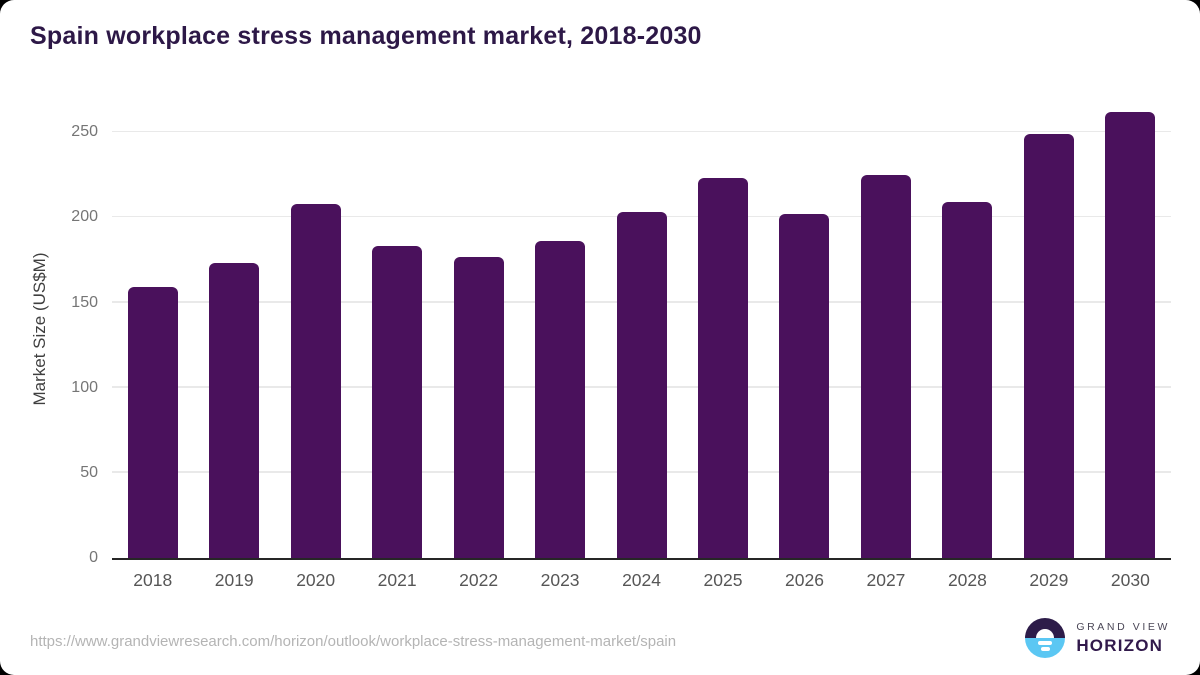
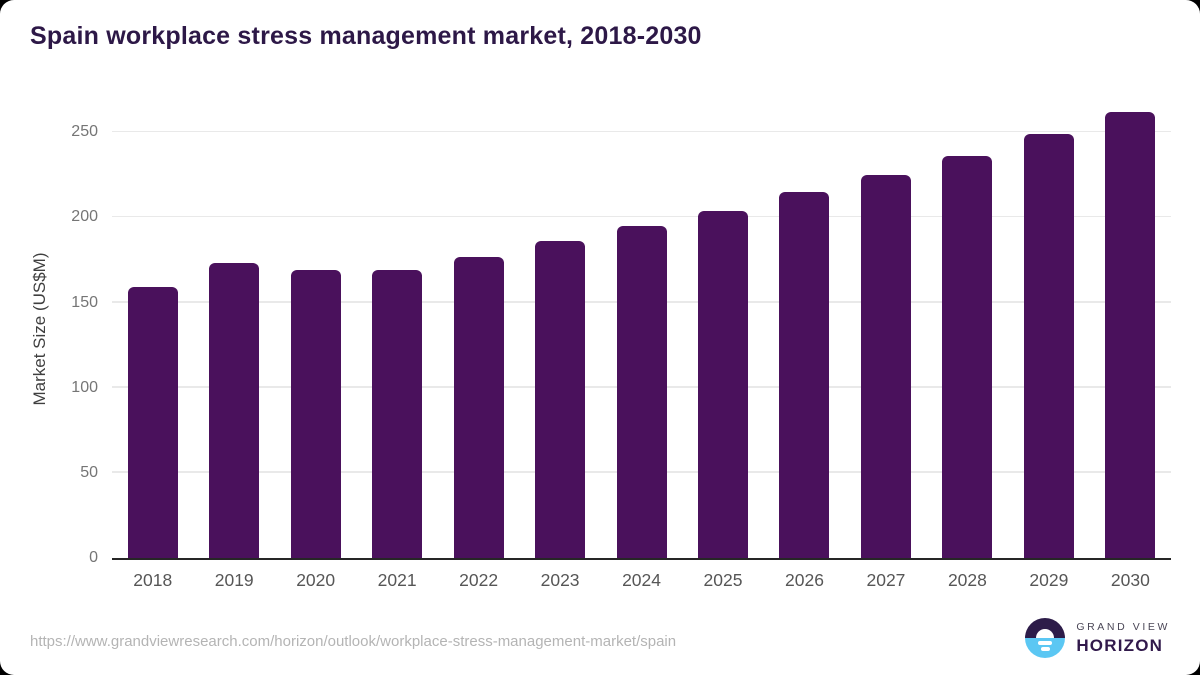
2020: 208 -> 169
2021: 183 -> 169
2024: 203 -> 195
2025: 223 -> 204
2026: 202 -> 215
2028: 209 -> 236
